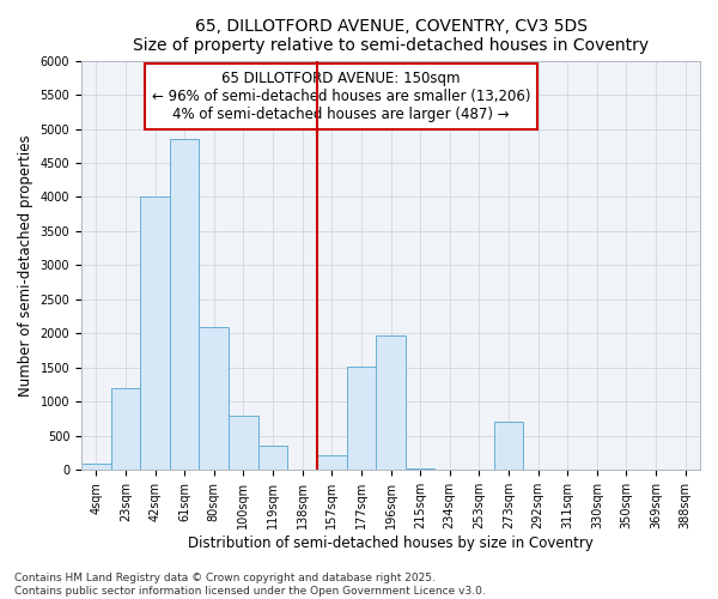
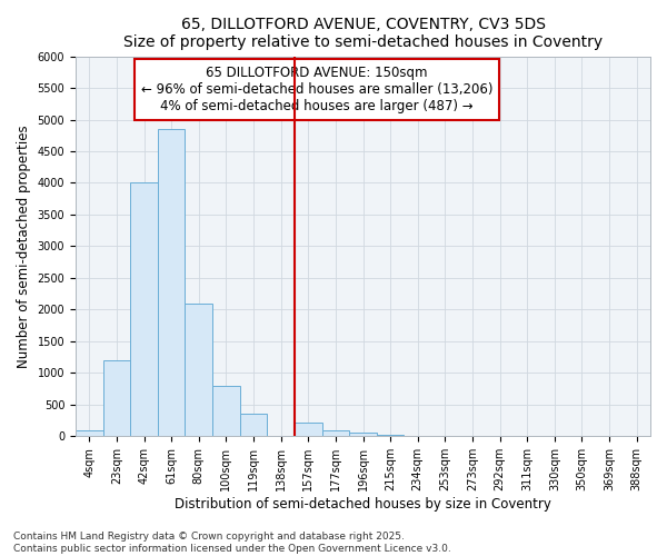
177sqm: 1520 -> 100
196sqm: 1980 -> 50
273sqm: 700 -> 0
